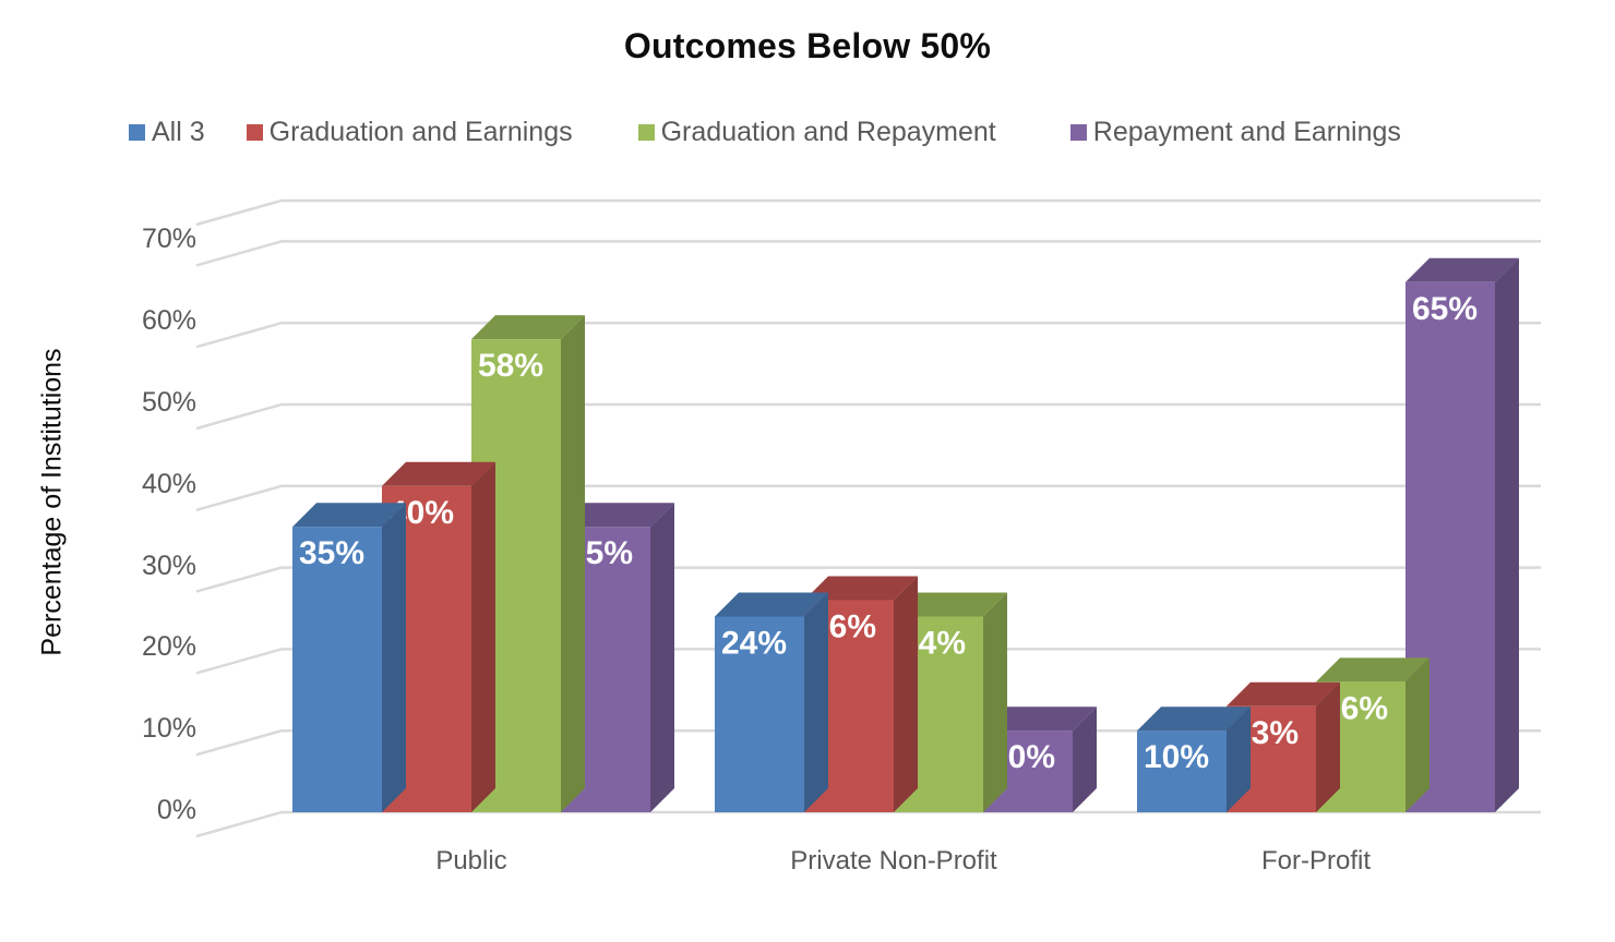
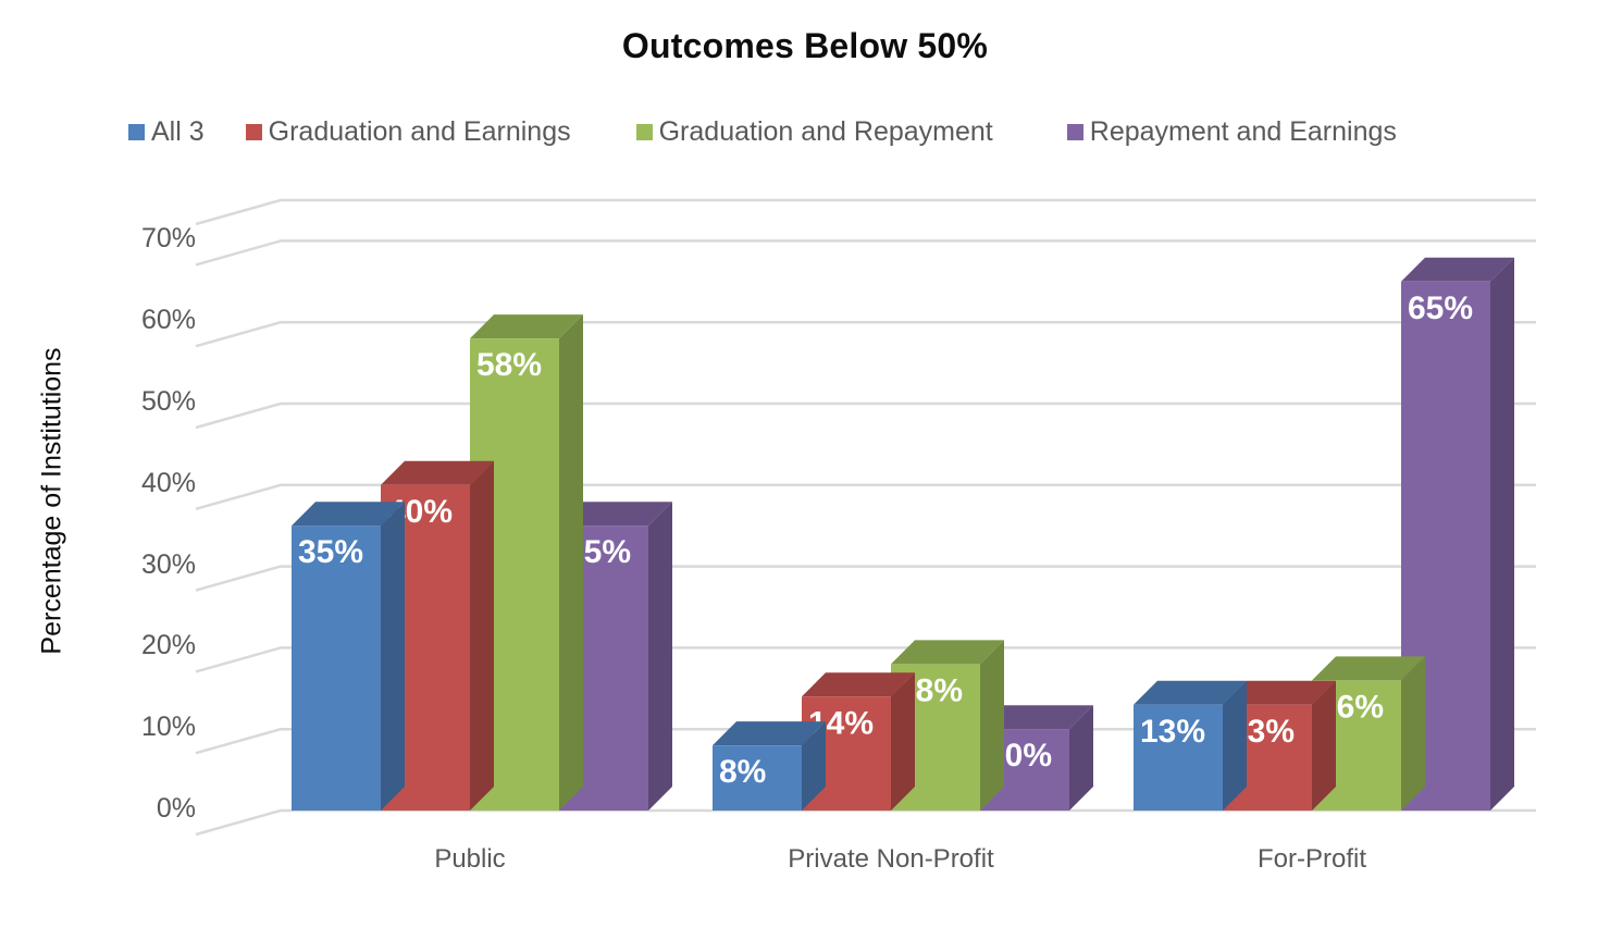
All 3/Private Non-Profit: 24% -> 8%
Graduation and Earnings/Private Non-Profit: 26% -> 14%
Graduation and Repayment/Private Non-Profit: 24% -> 18%
All 3/For-Profit: 10% -> 13%
